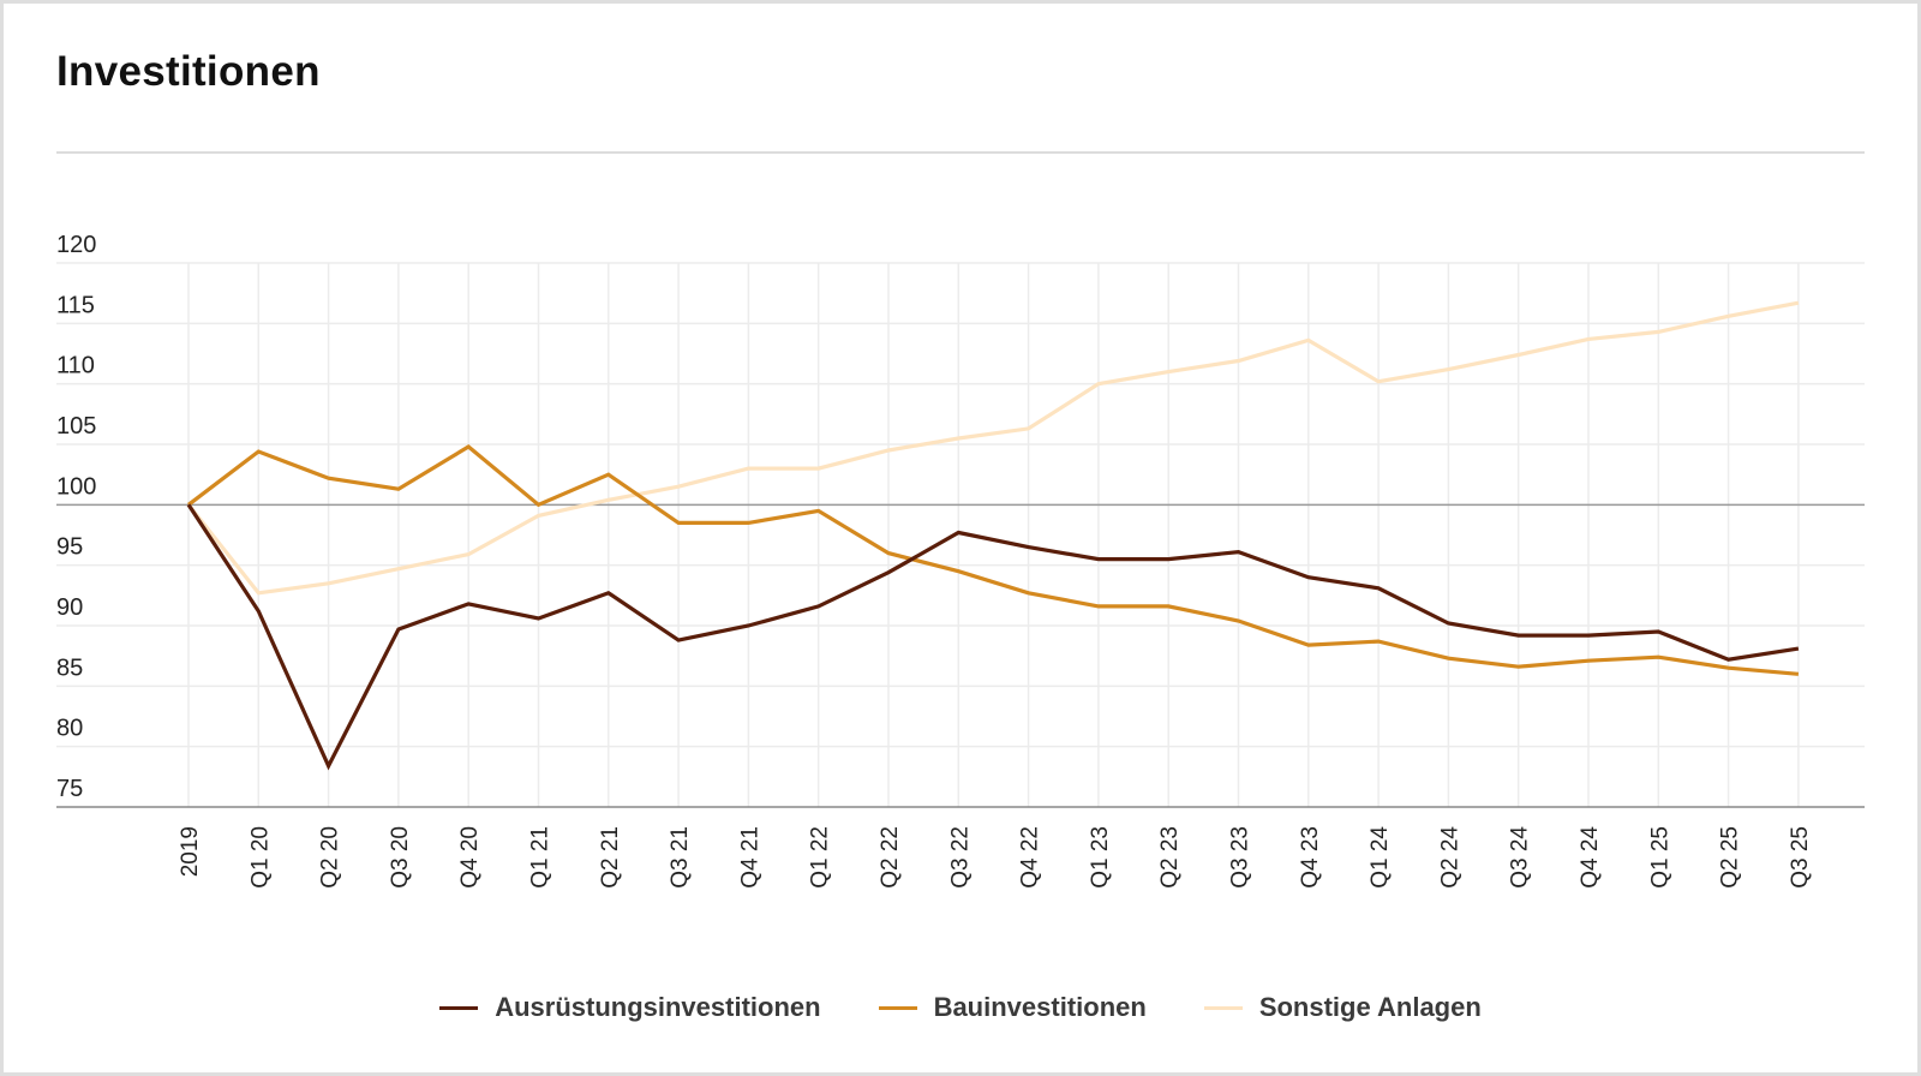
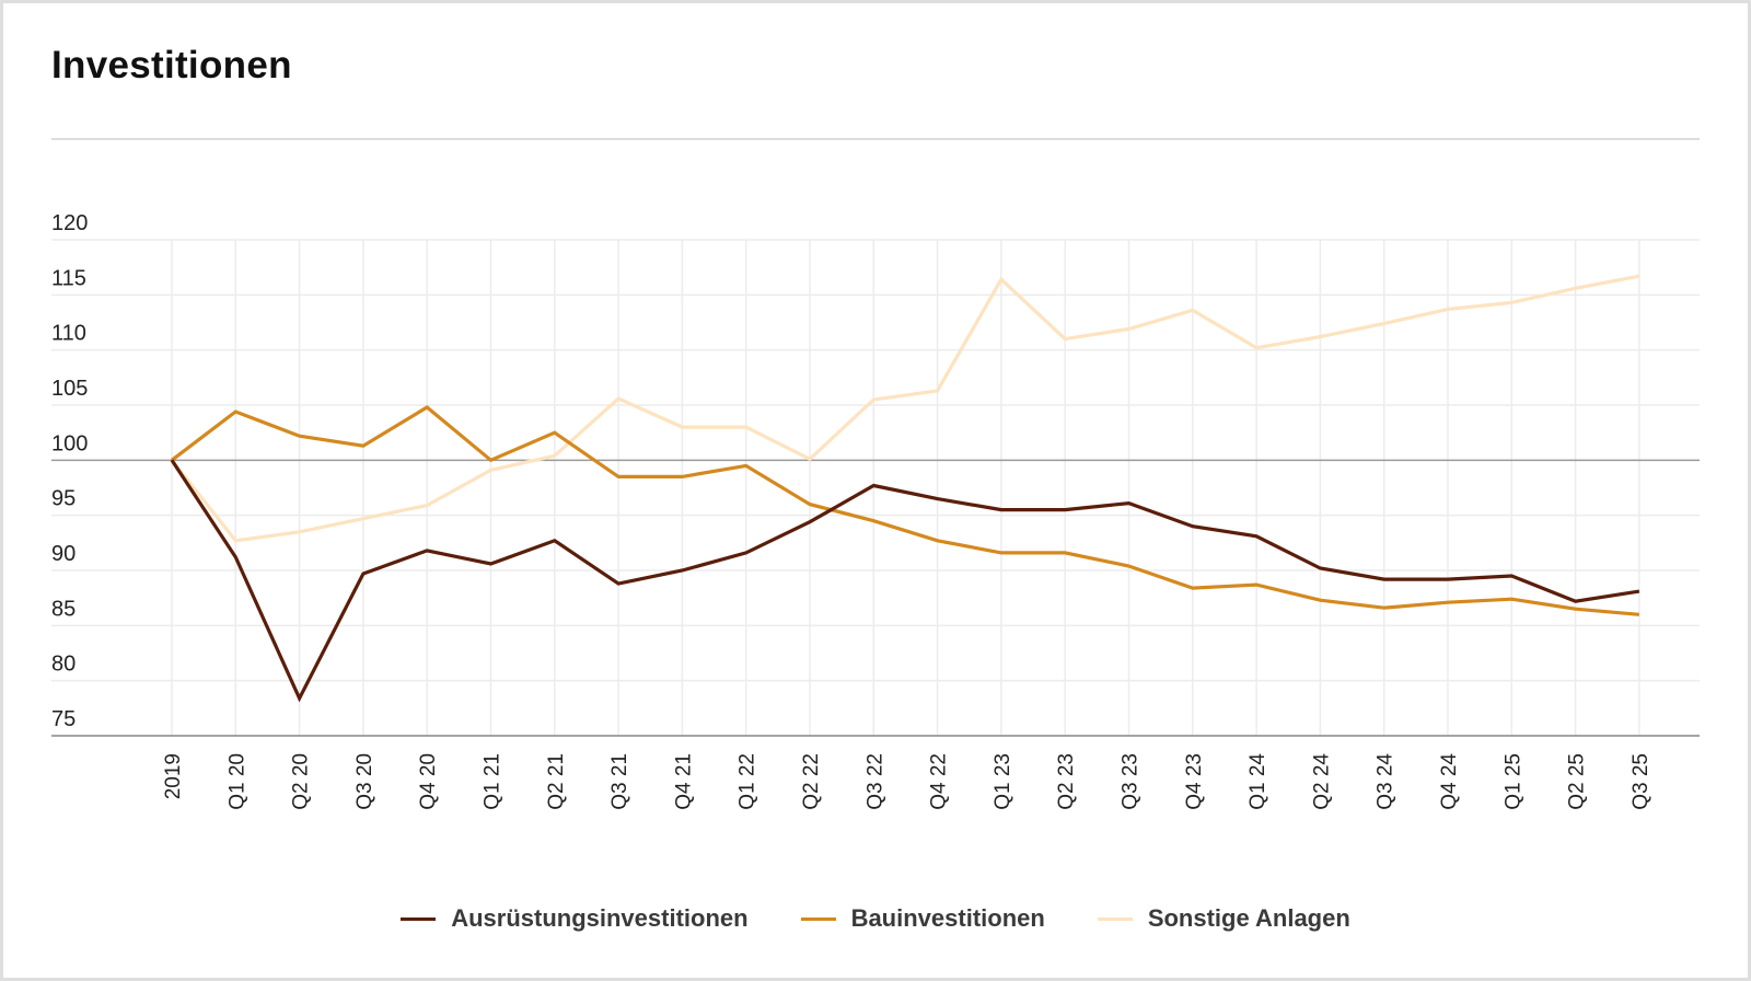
Sonstige Anlagen/Q3 21: 101.5 -> 105.6
Sonstige Anlagen/Q2 22: 104.5 -> 100.1
Sonstige Anlagen/Q1 23: 110.0 -> 116.4
